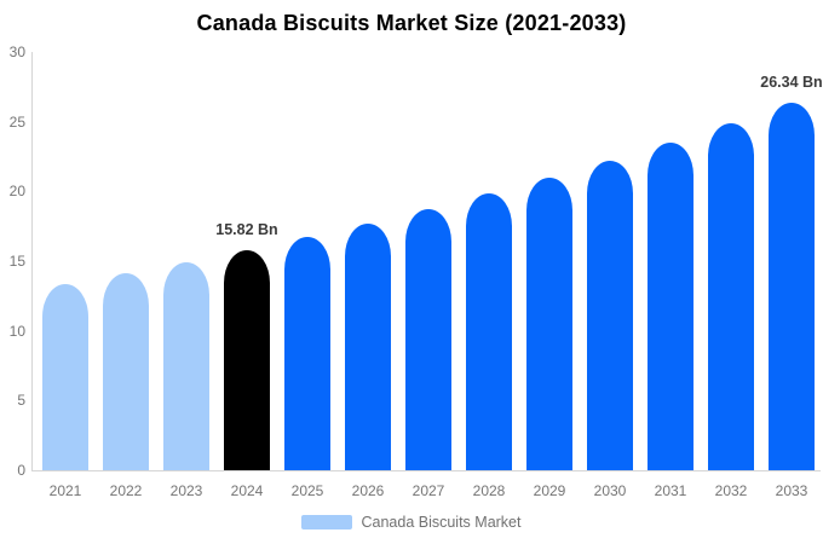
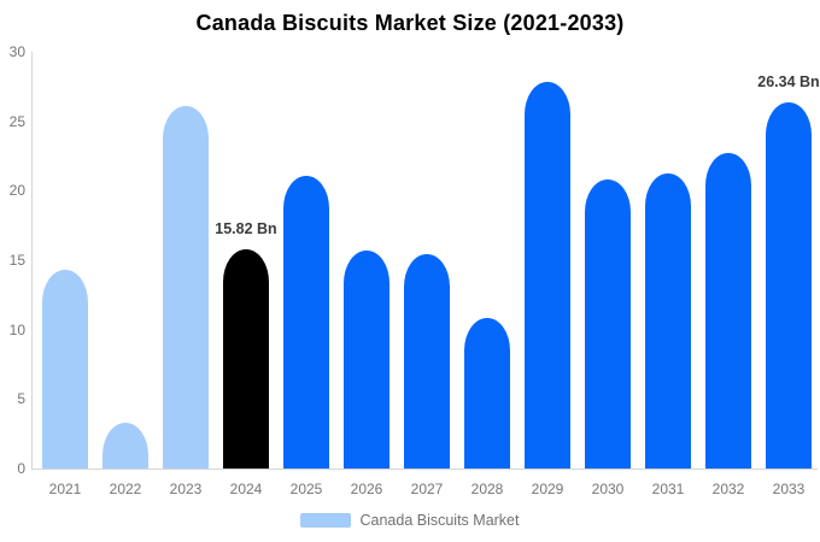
2021: 13.3 -> 14.3
2022: 14.1 -> 3.3
2023: 14.9 -> 26.1
2025: 16.7 -> 21.1
2026: 17.7 -> 15.7
2027: 18.8 -> 15.4
2028: 19.8 -> 10.8
2029: 21.0 -> 27.8
2030: 22.2 -> 20.8
2031: 23.5 -> 21.2
2032: 24.9 -> 22.7
